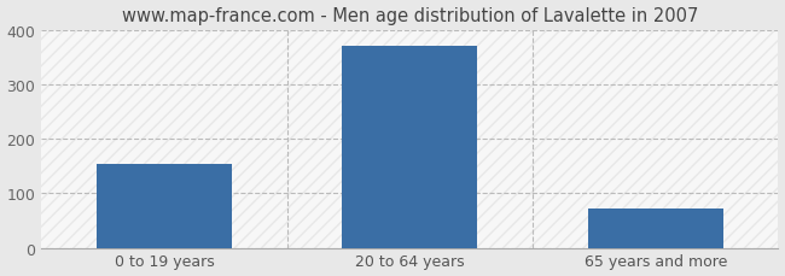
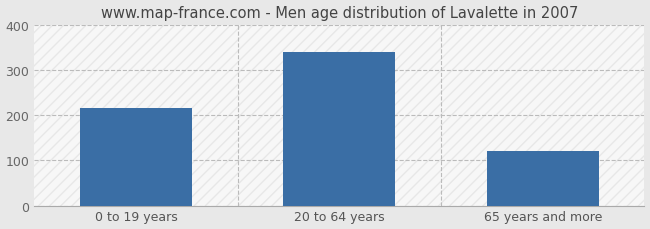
0 to 19 years: 155 -> 215
20 to 64 years: 370 -> 340
65 years and more: 72 -> 120
